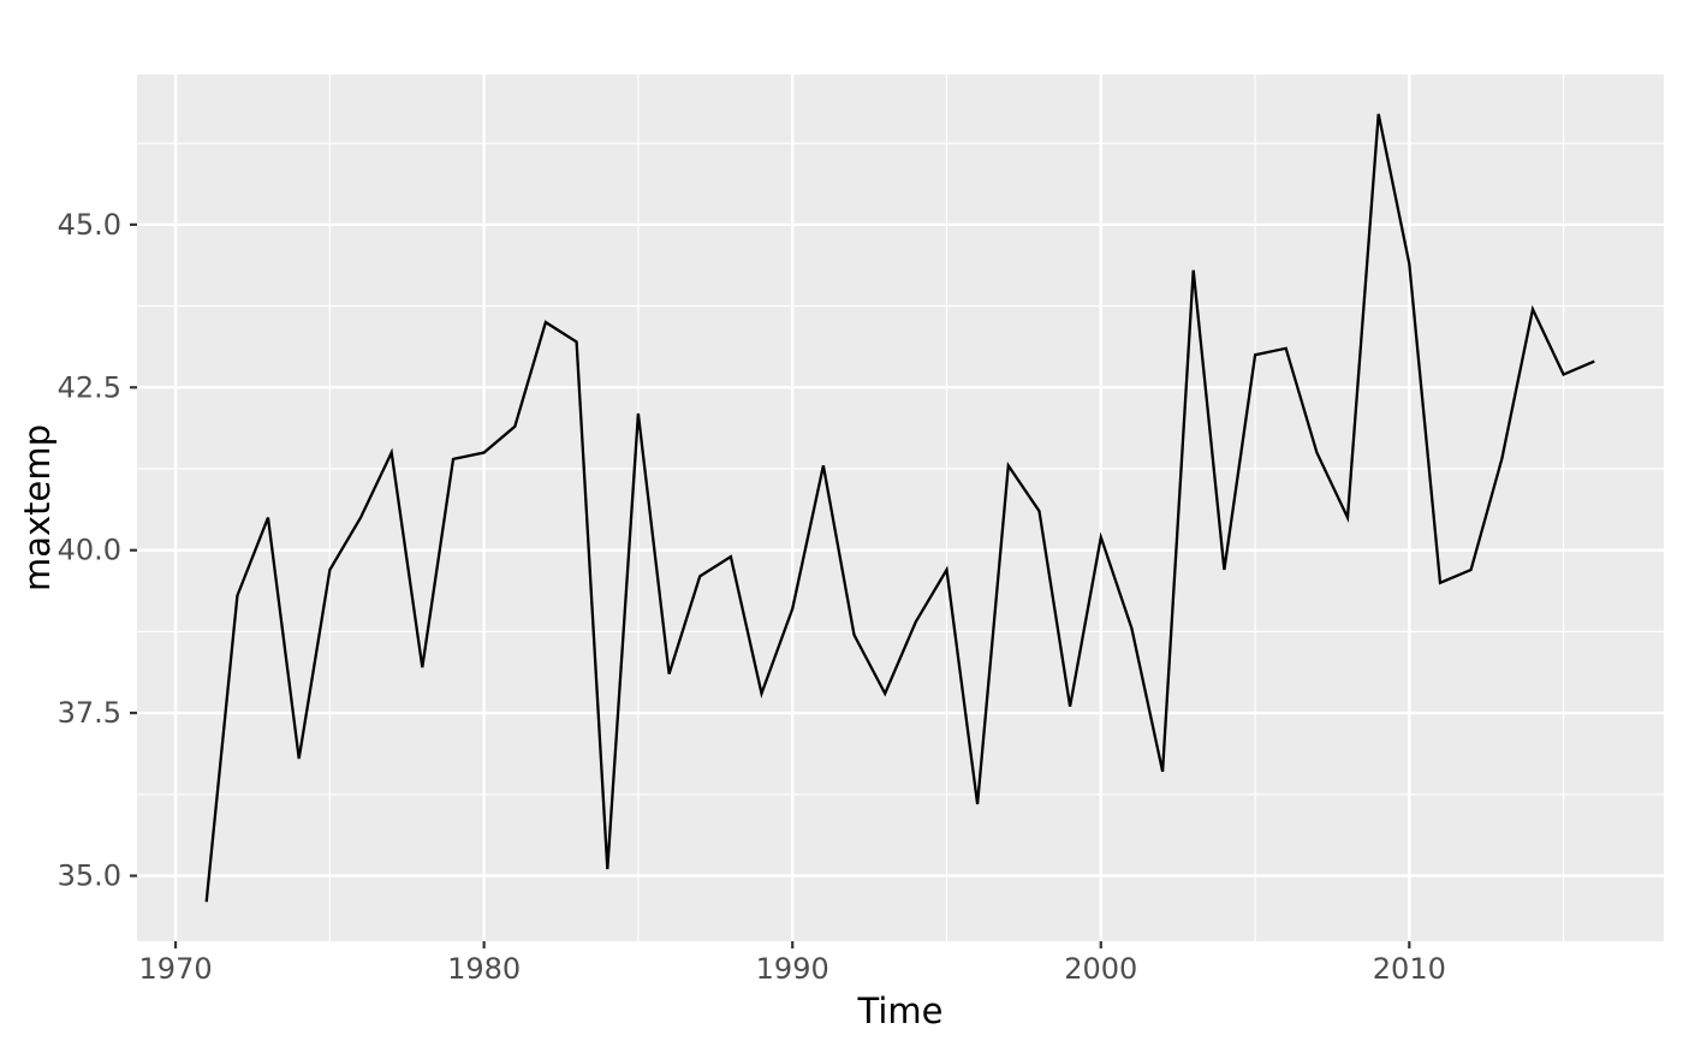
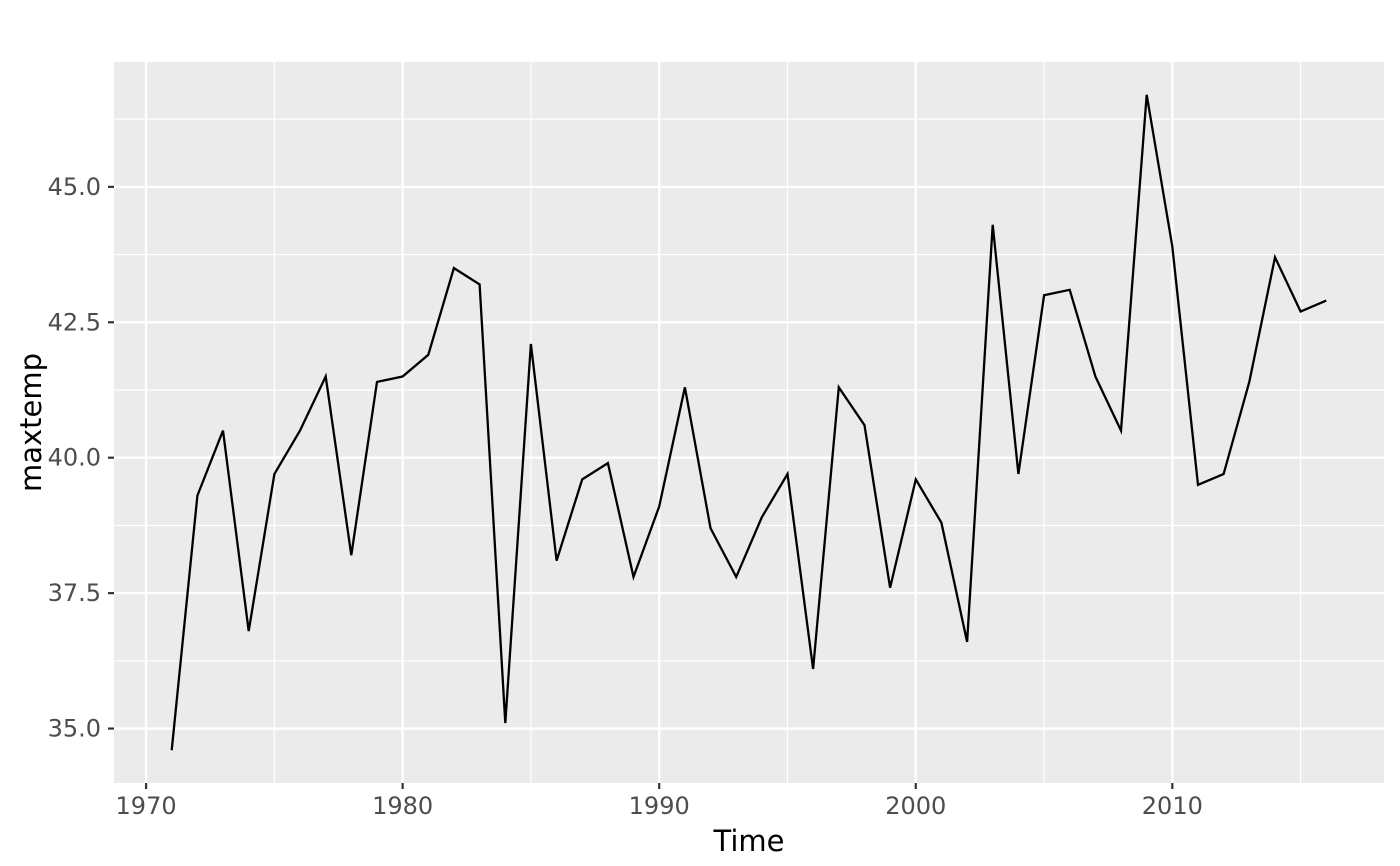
2000: 40.2 -> 39.6
2010: 44.4 -> 43.9
